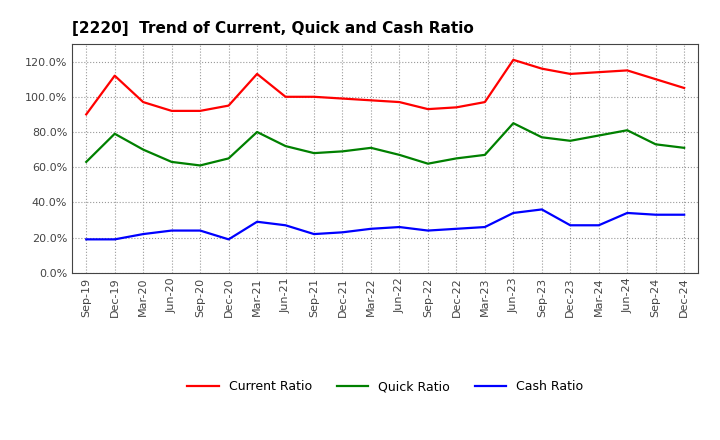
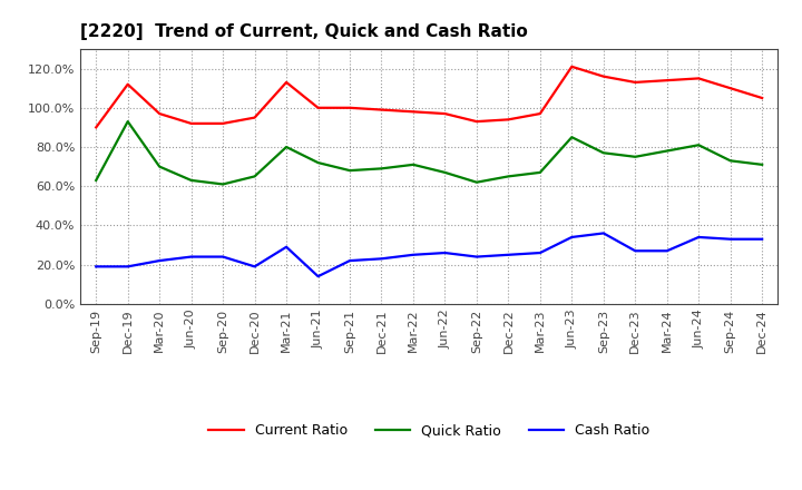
Quick Ratio/Dec-19: 79% -> 93%
Cash Ratio/Jun-21: 27% -> 14%
